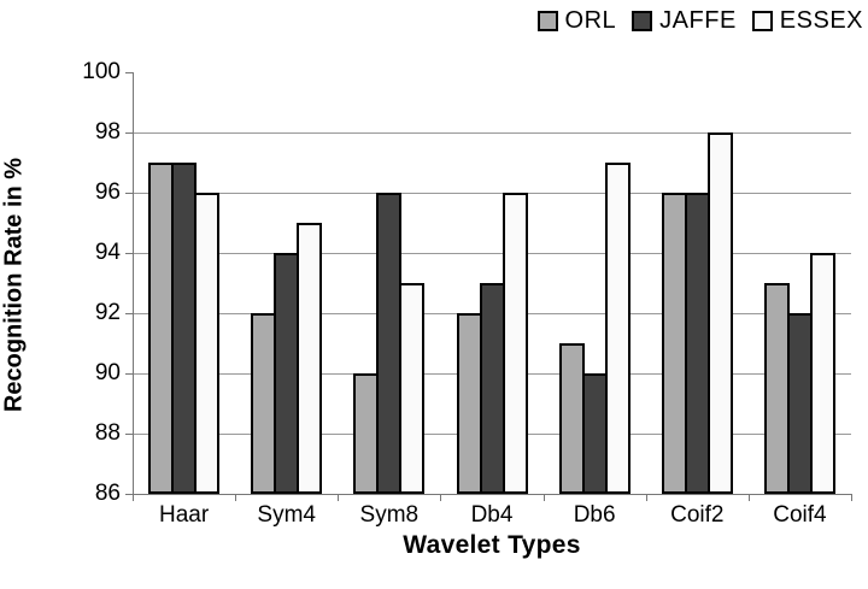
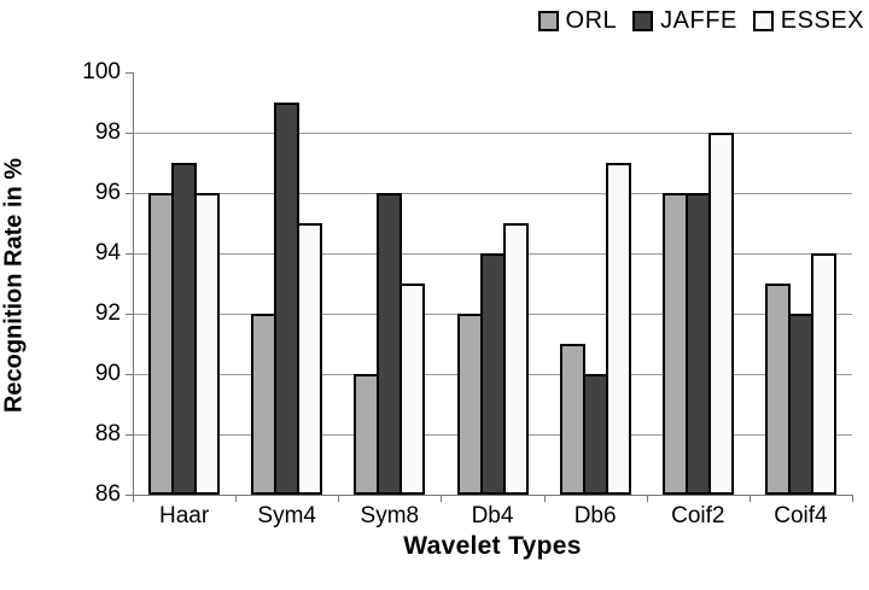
ORL/Haar: 97 -> 96
JAFFE/Sym4: 94 -> 99
JAFFE/Db4: 93 -> 94
ESSEX/Db4: 96 -> 95
